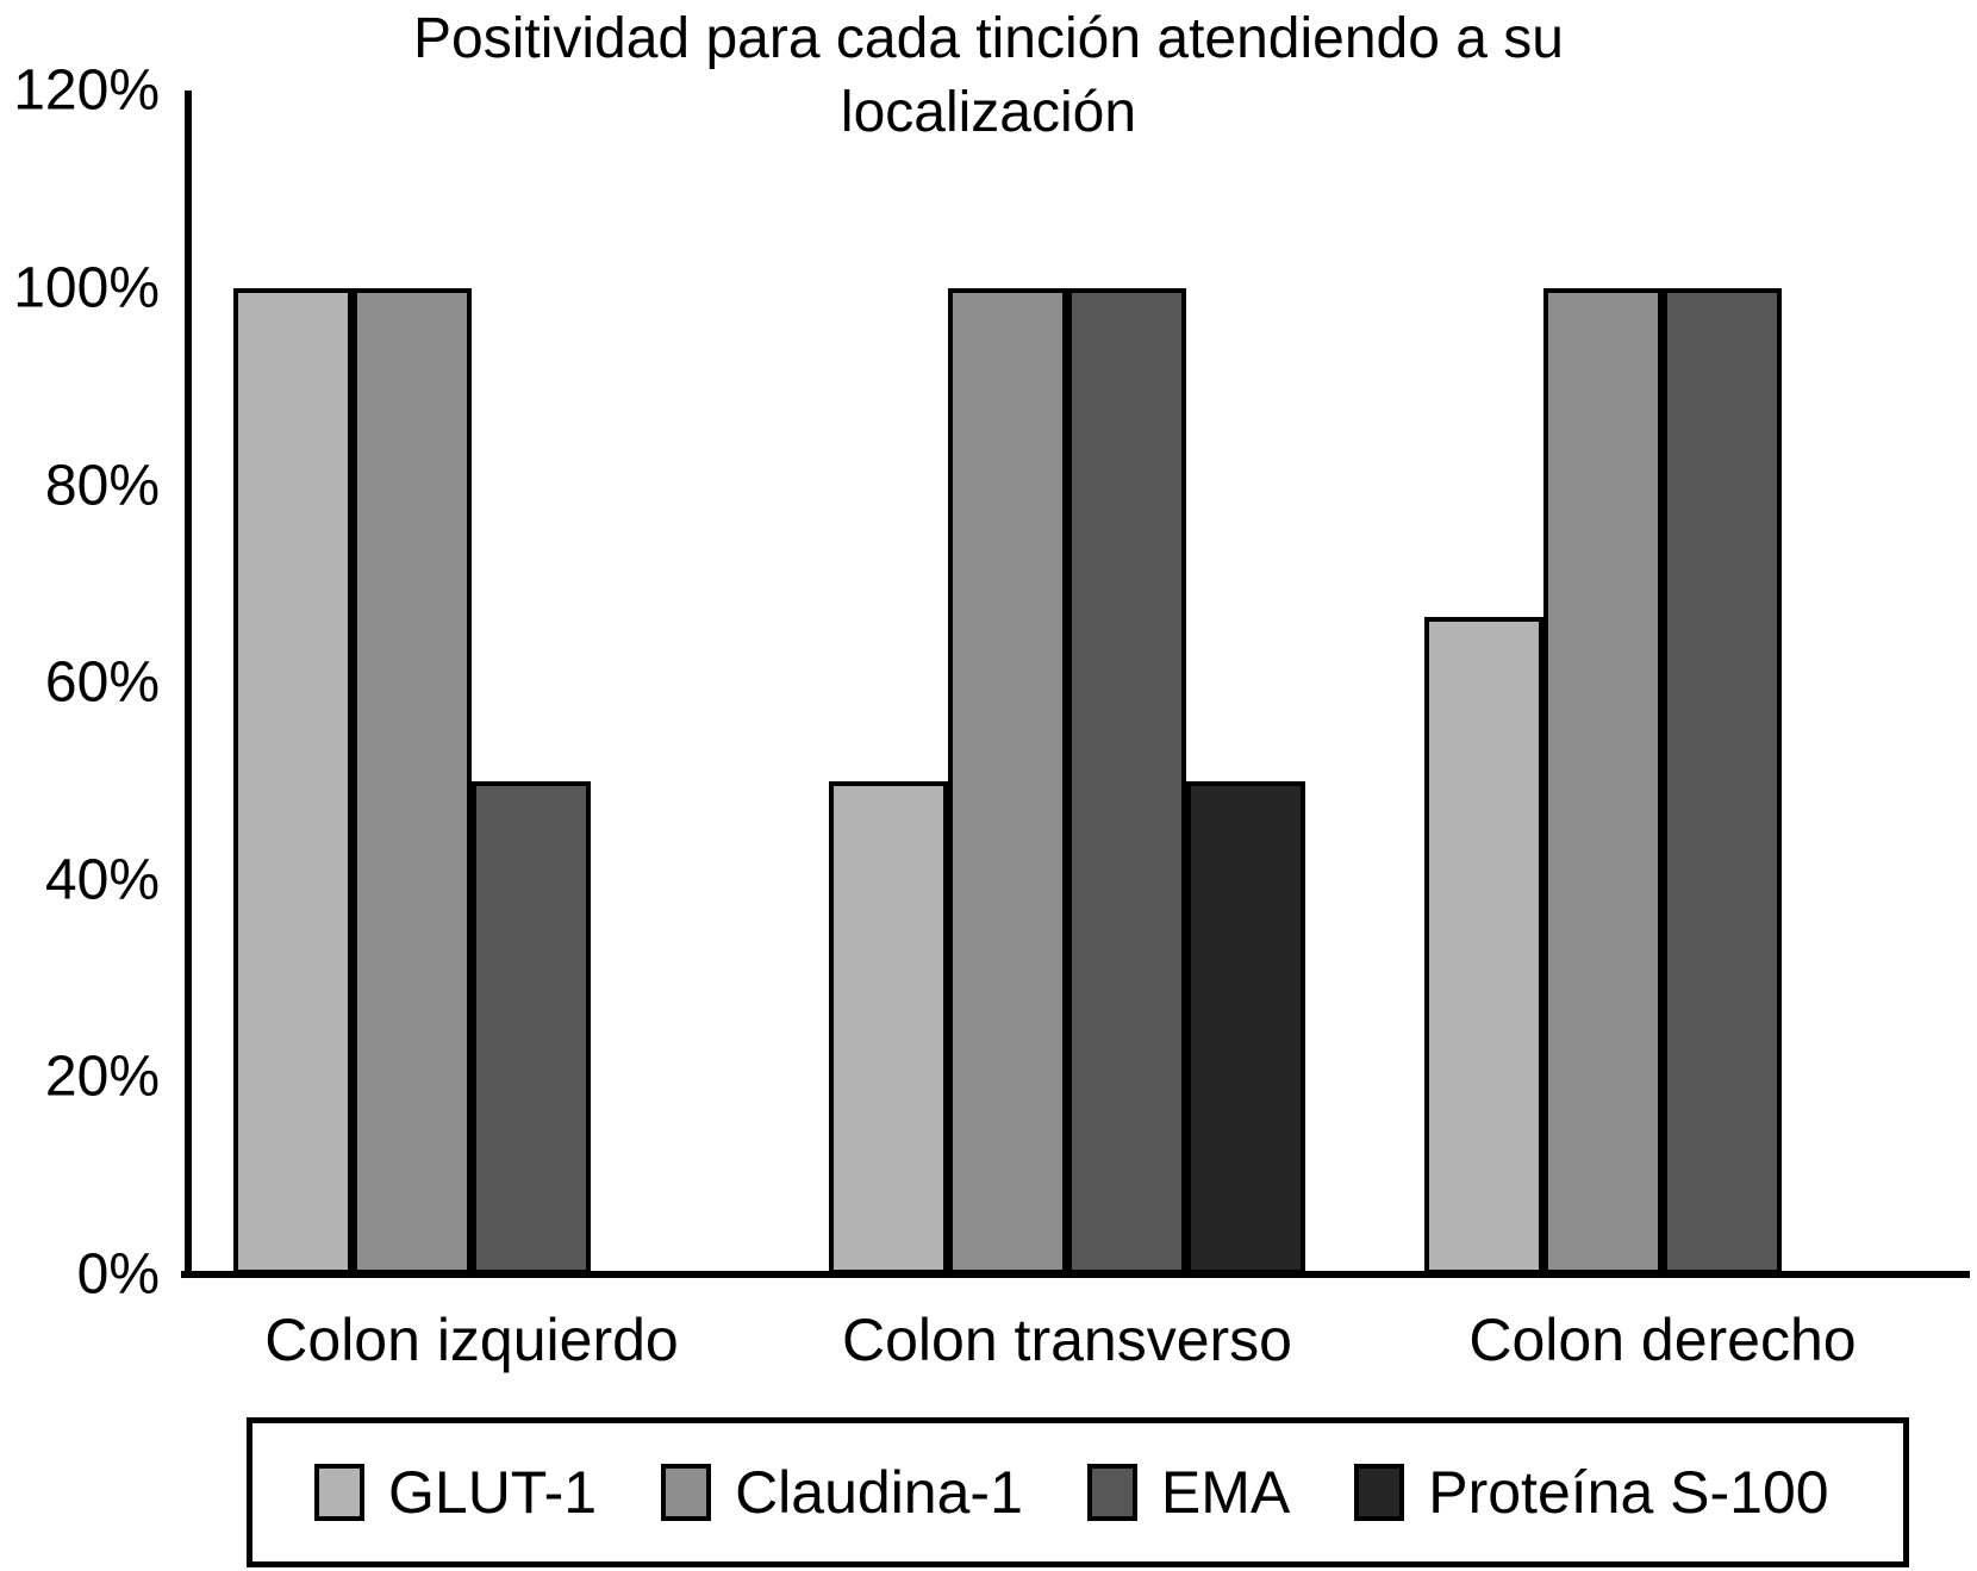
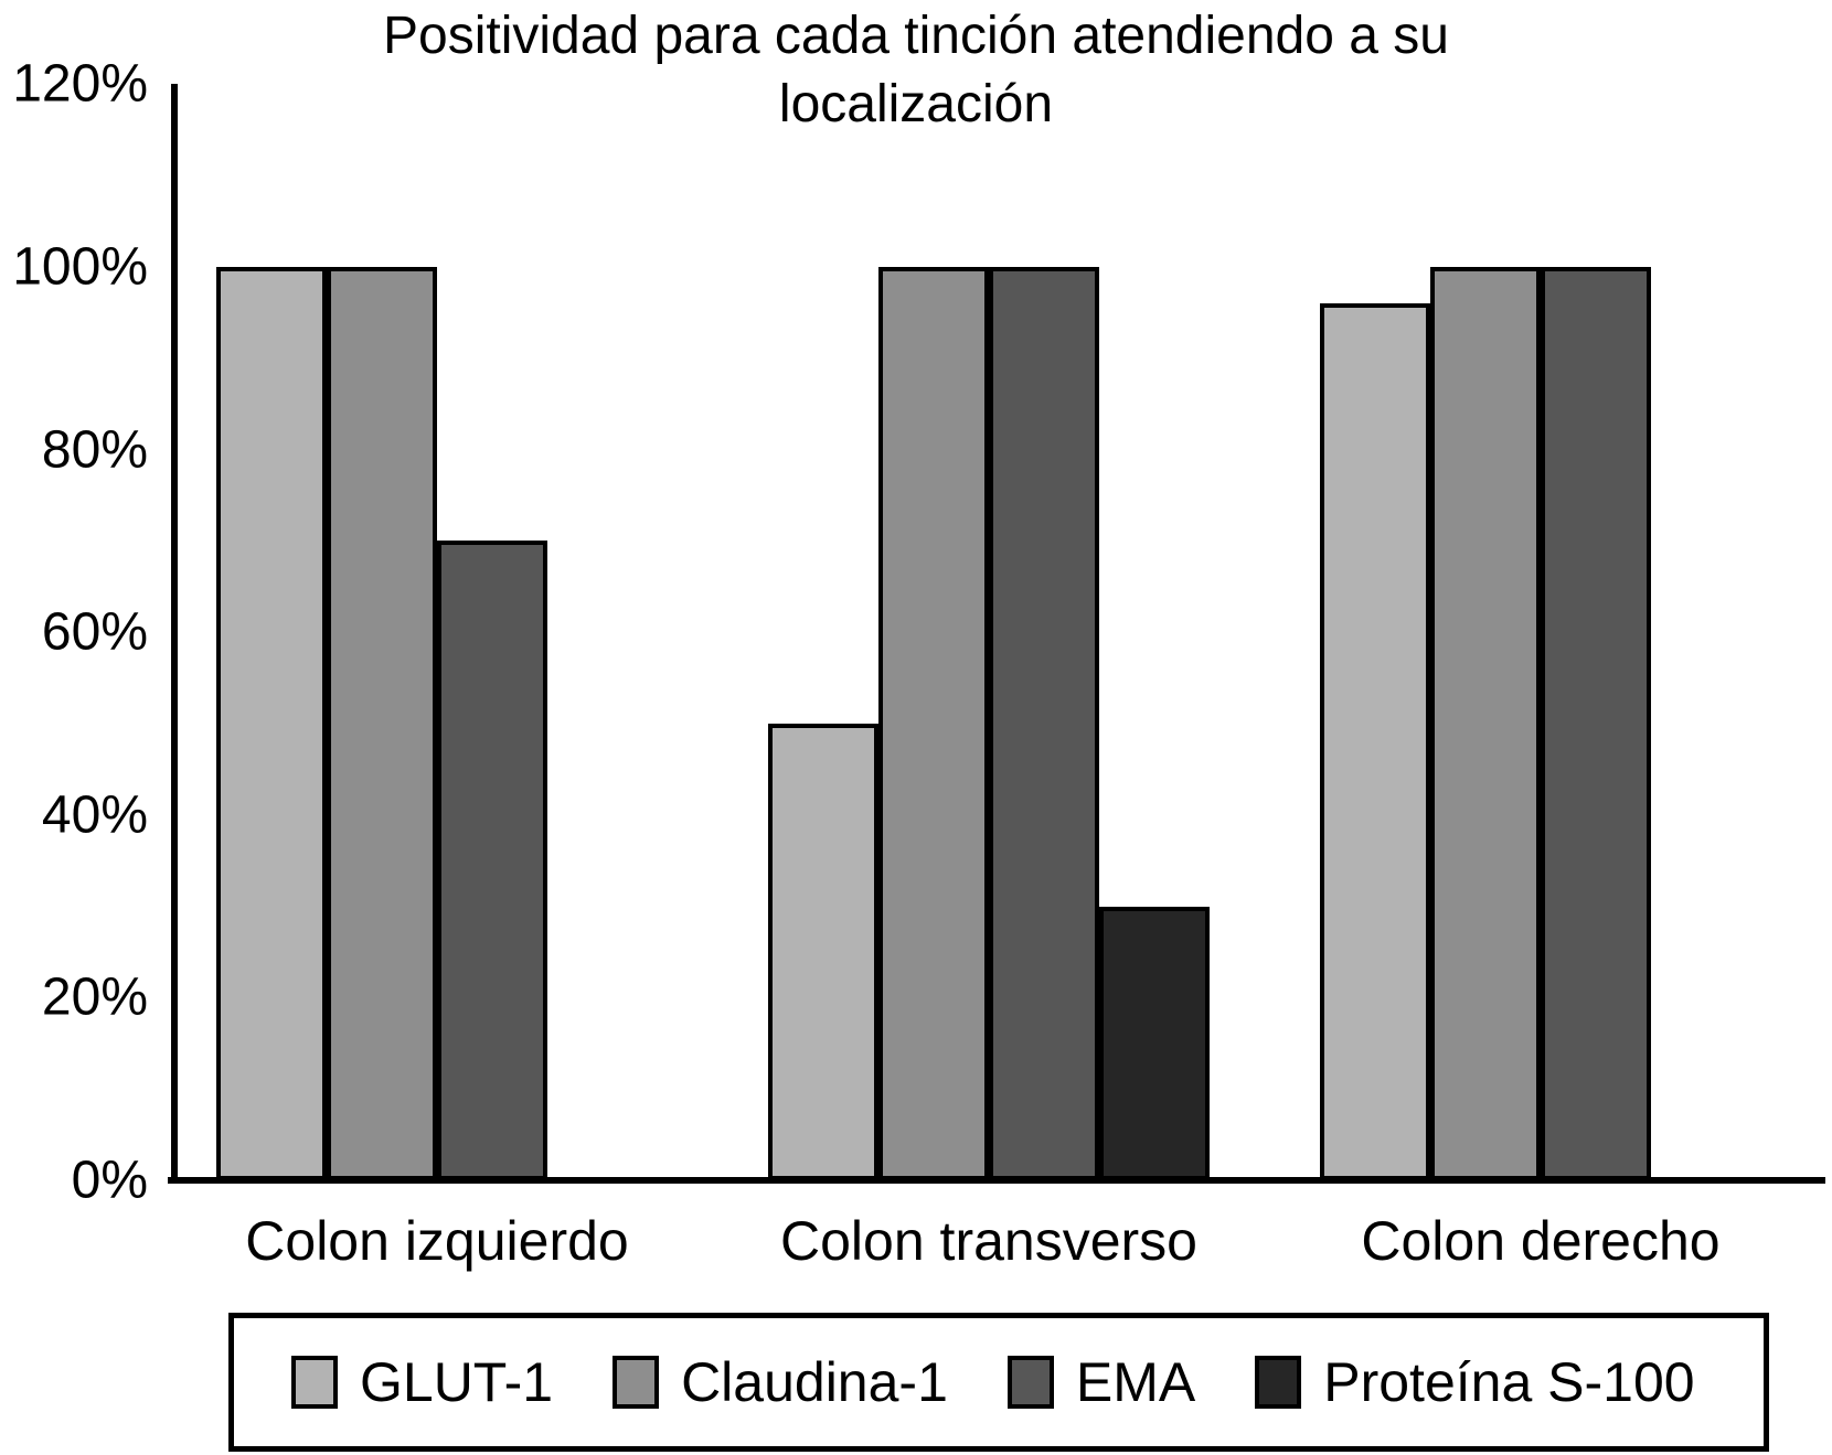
EMA/Colon izquierdo: 50% -> 70%
Proteína S-100/Colon transverso: 50% -> 30%
GLUT-1/Colon derecho: 67% -> 96%
